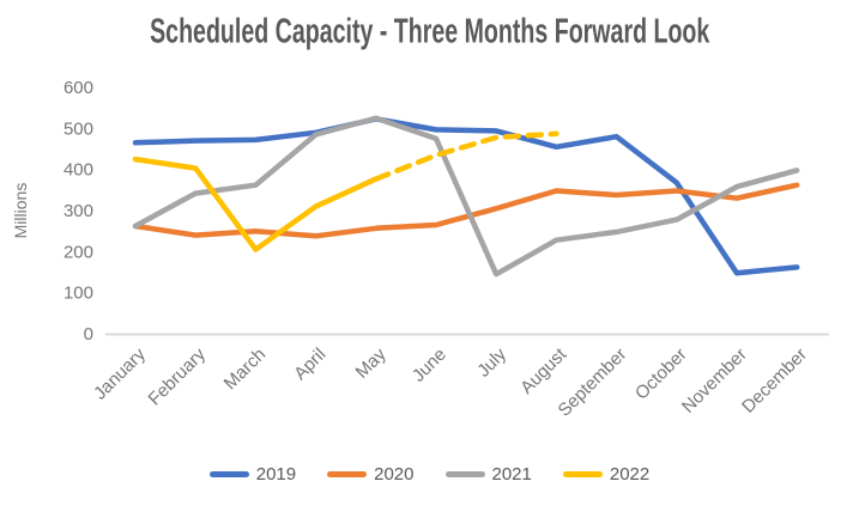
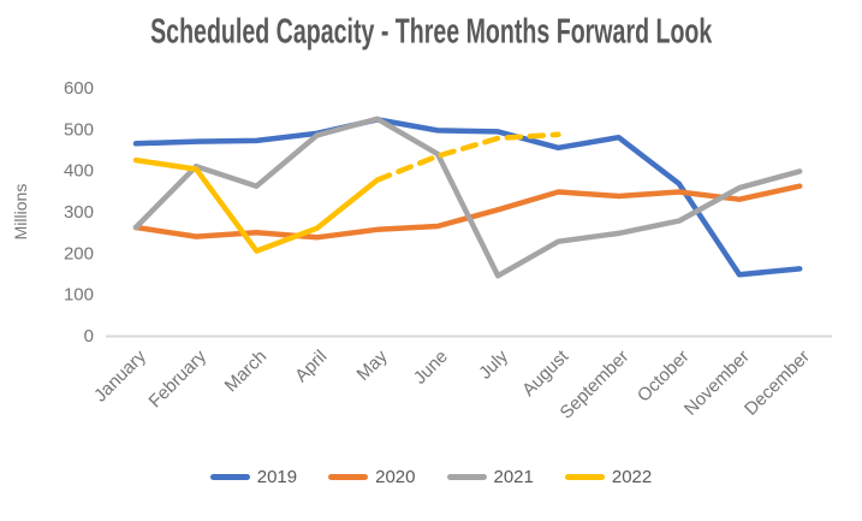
2021/February: 340 -> 410
2022/April: 310 -> 260
2021/June: 480 -> 440
